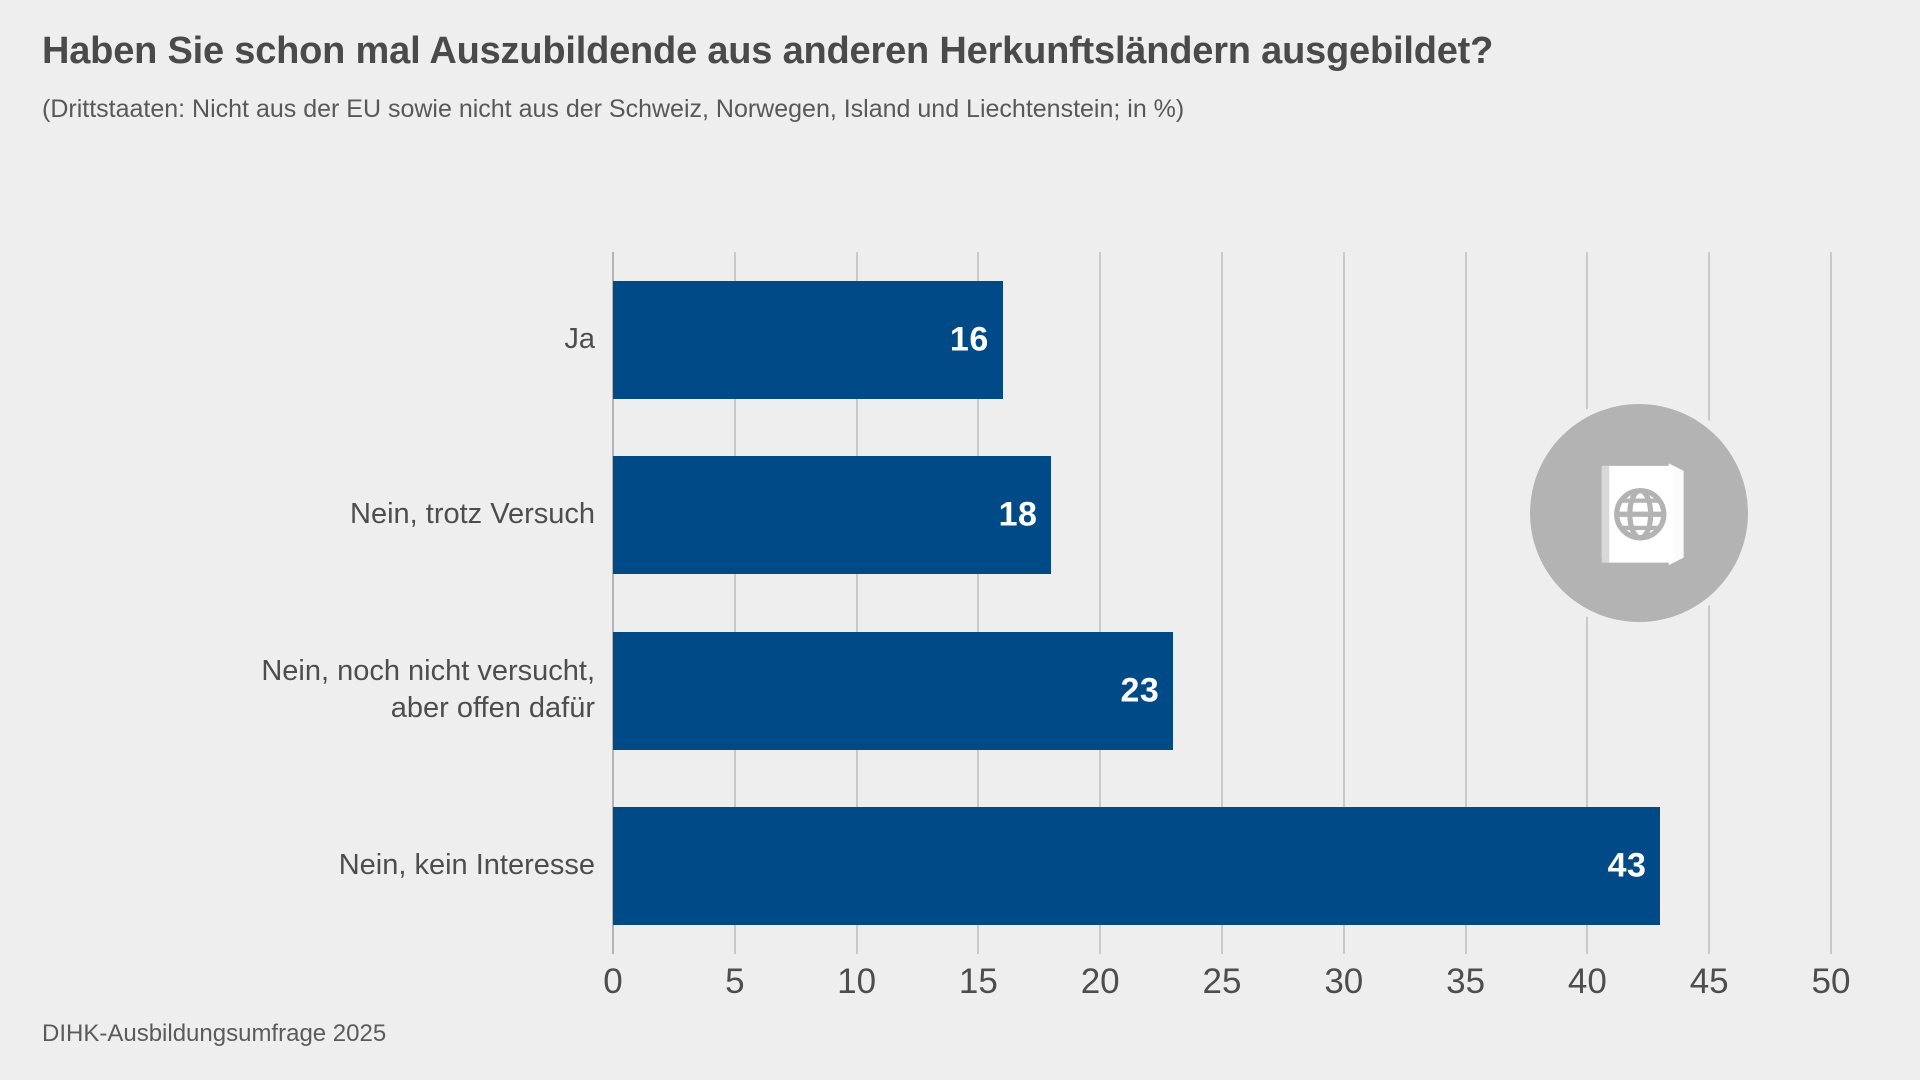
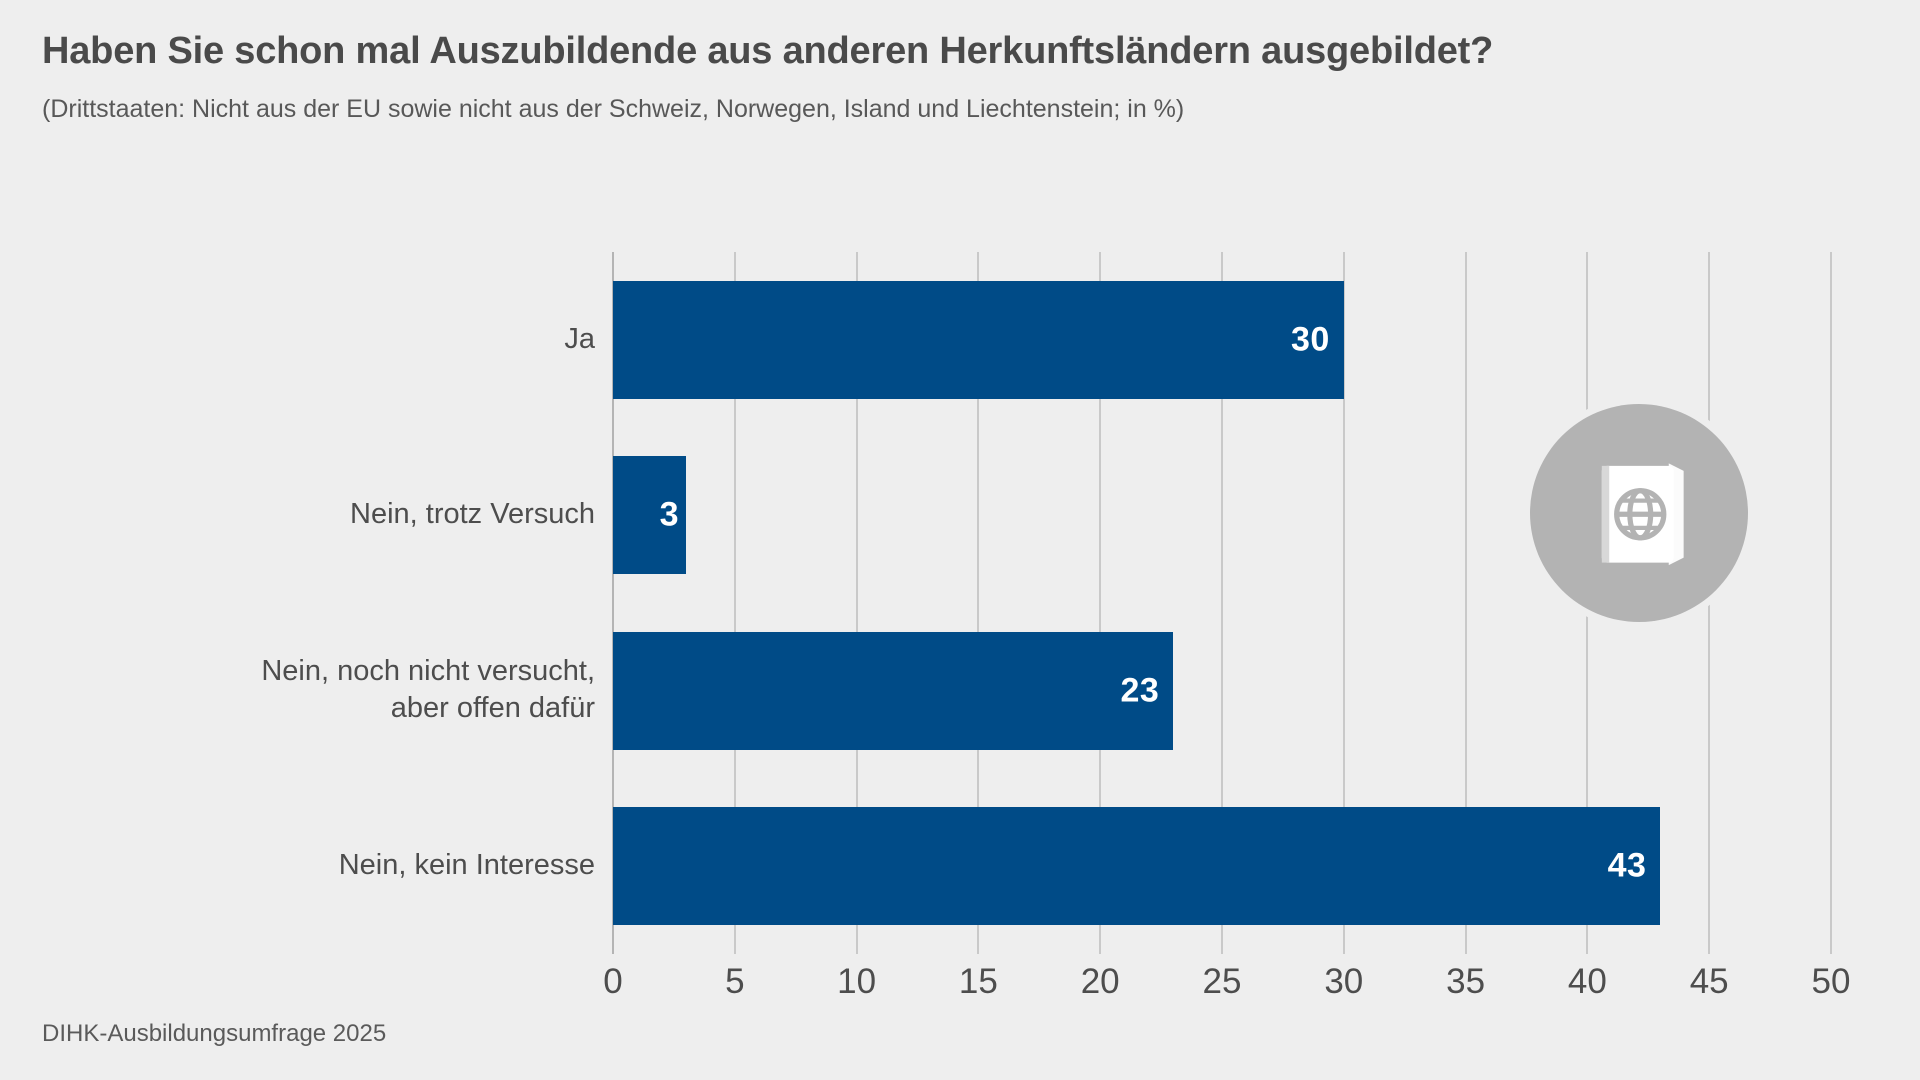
Ja: 16 -> 30
Nein, trotz Versuch: 18 -> 3
